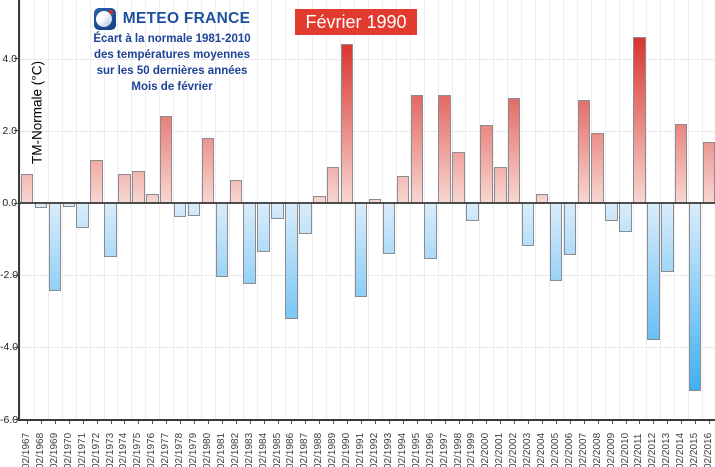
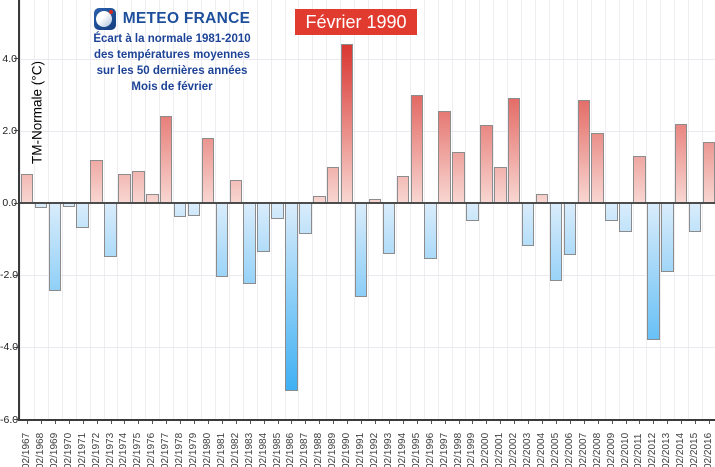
02/1986: -3.2 -> -5.2
02/1997: 3.0 -> 2.5
02/2011: 4.6 -> 1.3
02/2015: -5.2 -> -0.8
